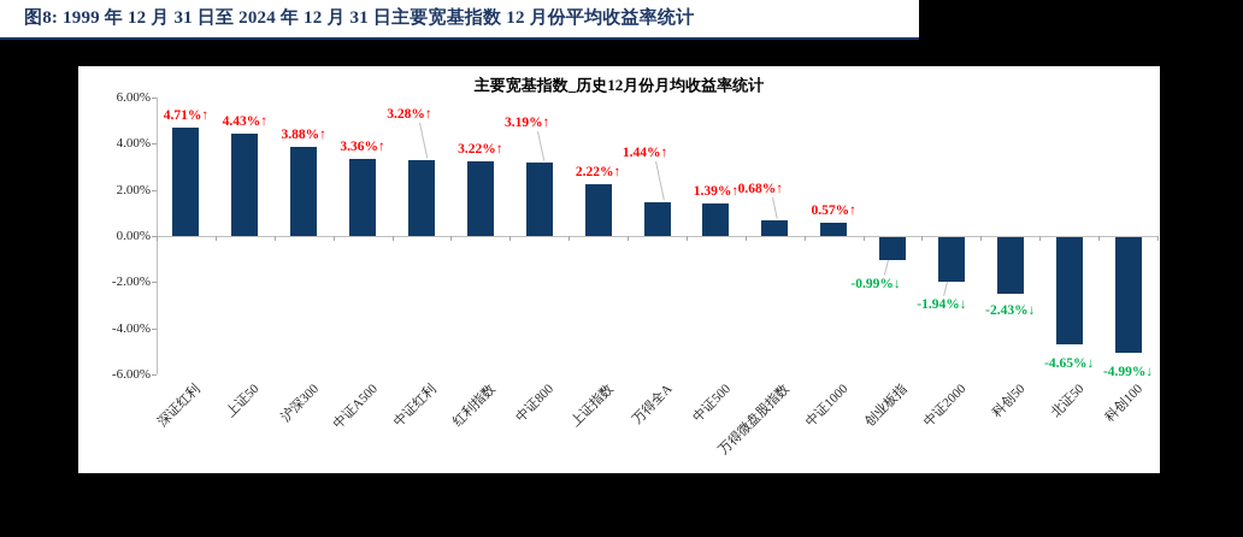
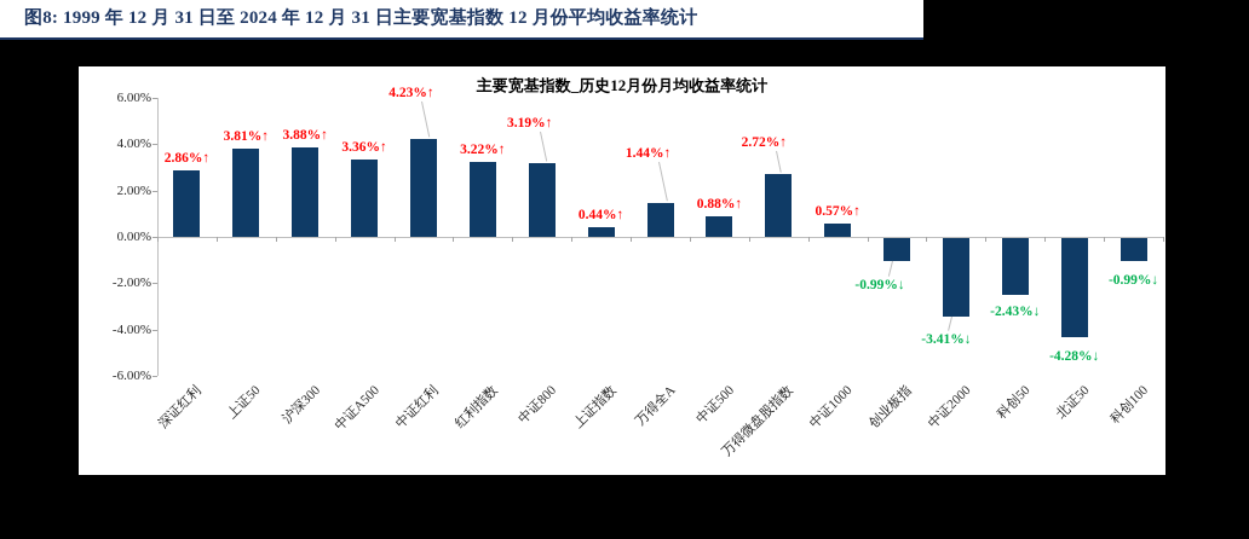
深证红利: 4.71 -> 2.86
上证50: 4.43 -> 3.81
中证红利: 3.28 -> 4.23
上证指数: 2.22 -> 0.44
中证500: 1.39 -> 0.88
万得微盘股指数: 0.68 -> 2.72
中证2000: -1.94 -> -3.41
北证50: -4.65 -> -4.28
科创100: -4.99 -> -0.99
